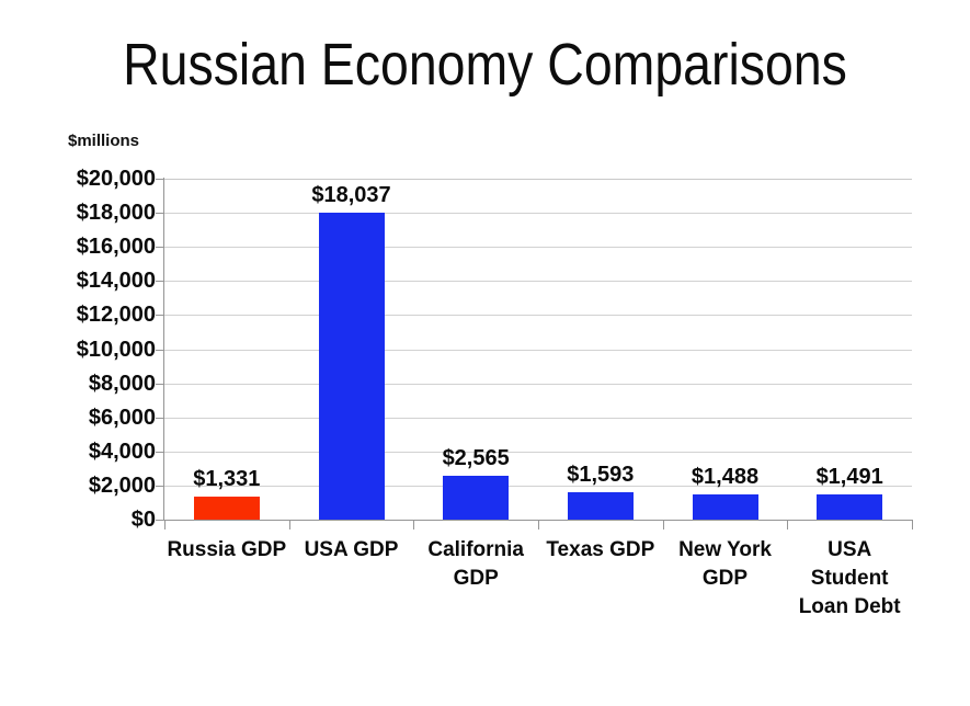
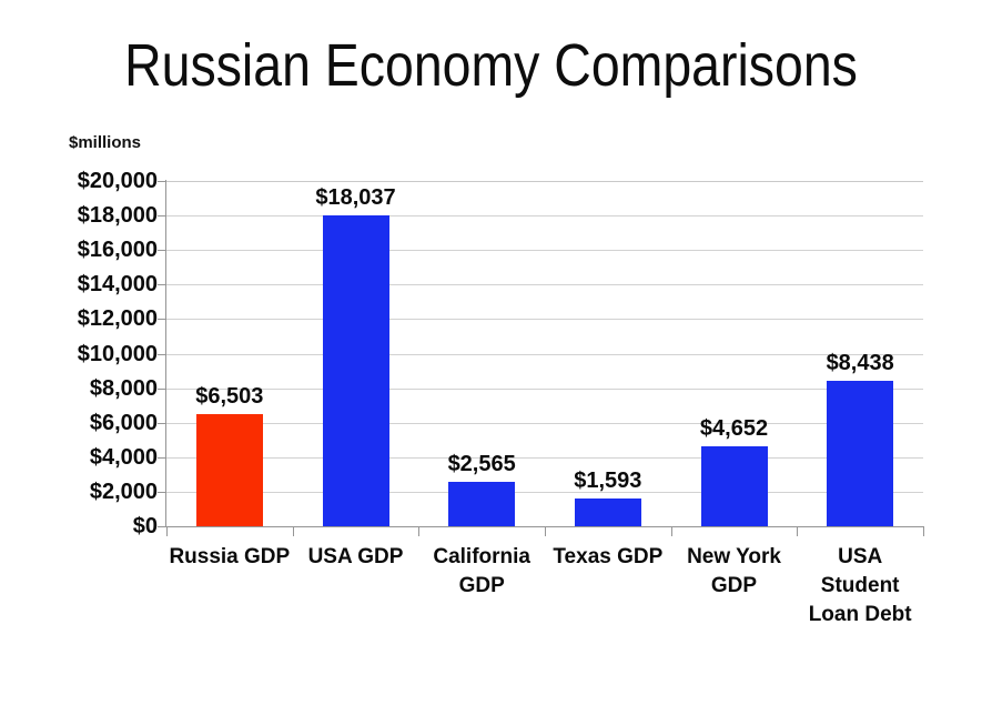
Russia GDP: $1,331 -> $6,503
New York GDP: $1,488 -> $4,652
USA Student Loan Debt: $1,491 -> $8,438
